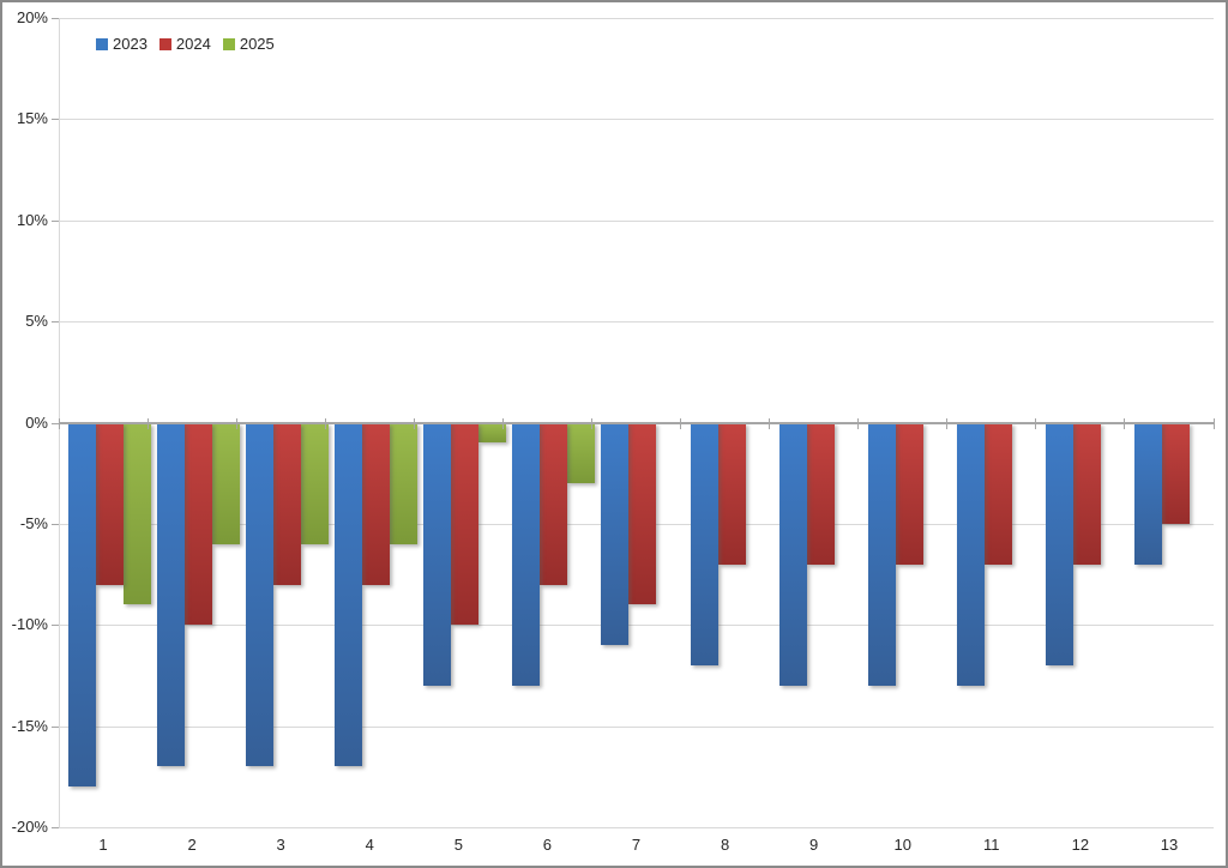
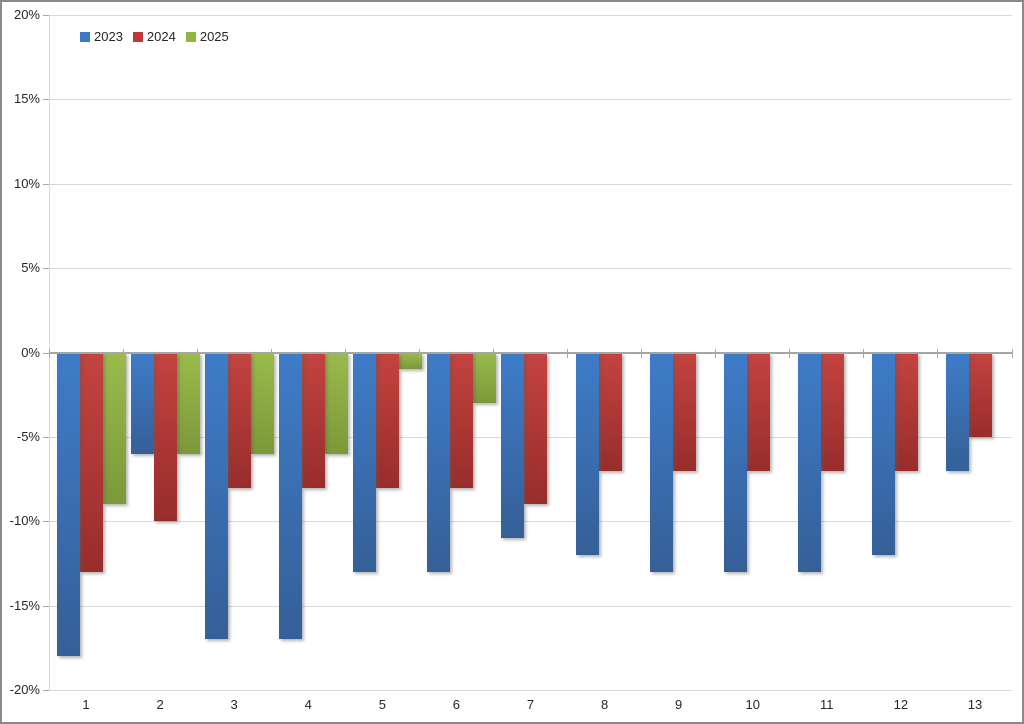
2024/1: -8% -> -13%
2023/2: -17% -> -6%
2024/5: -10% -> -8%
